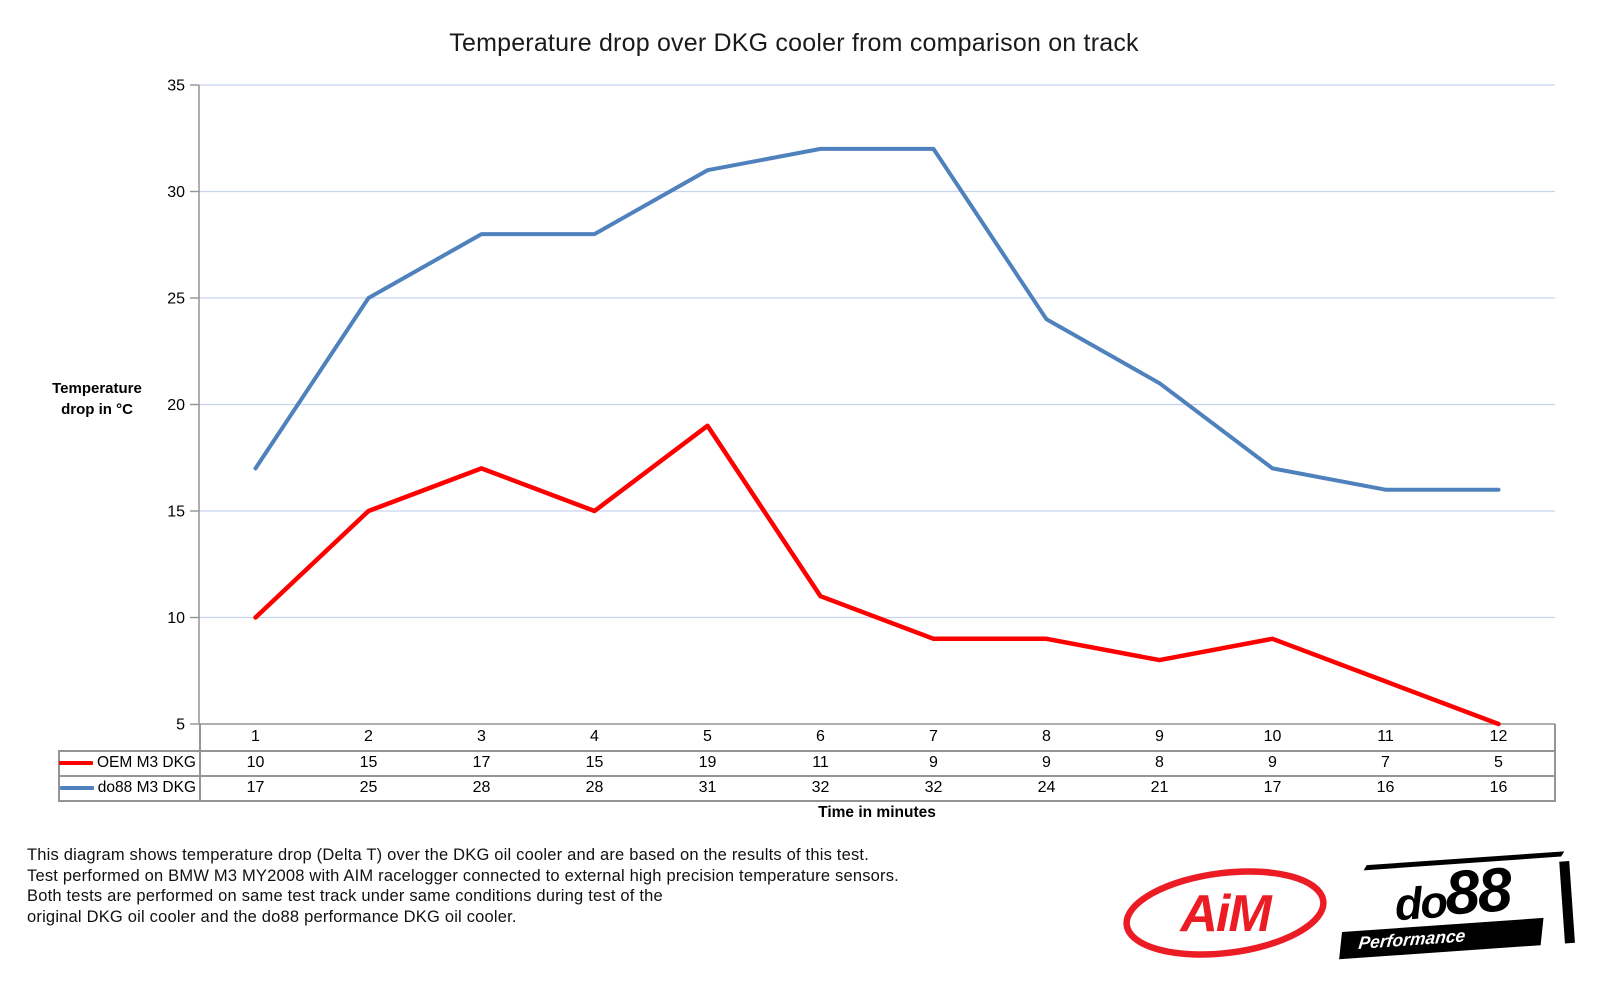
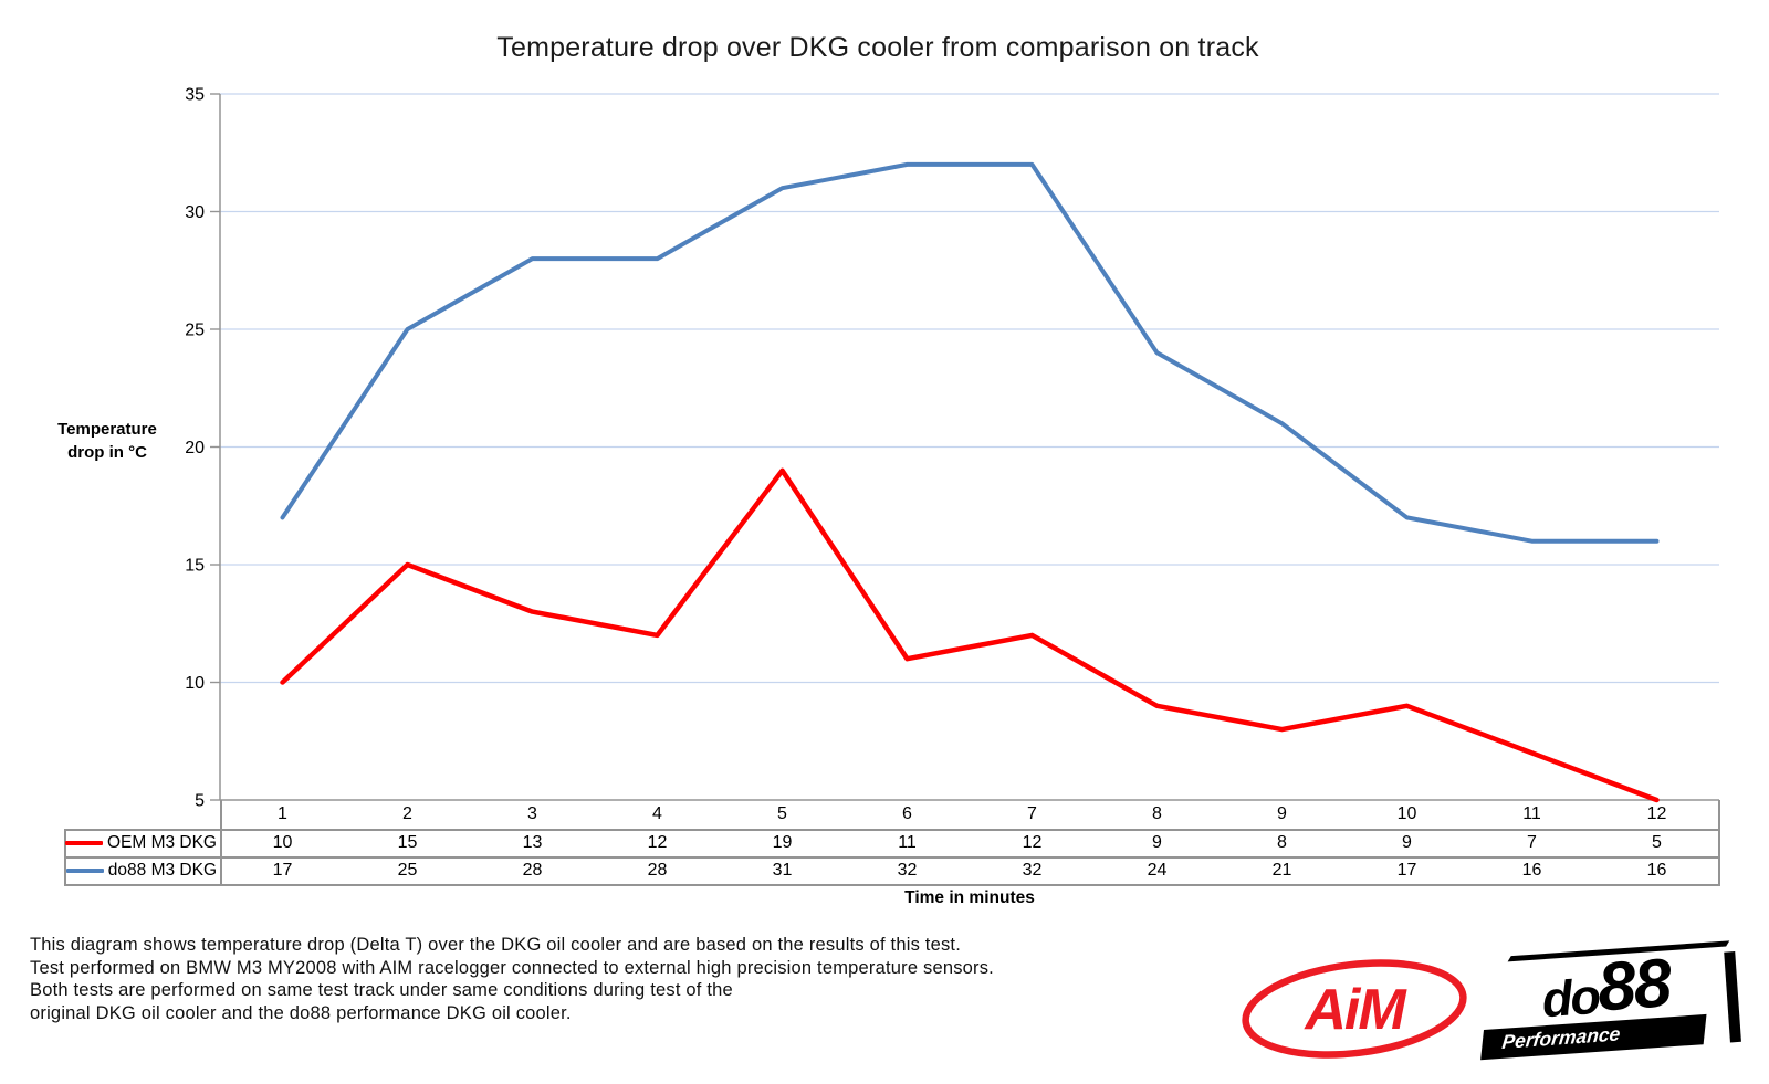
OEM M3 DKG/3: 17 -> 13
OEM M3 DKG/4: 15 -> 12
OEM M3 DKG/7: 9 -> 12
